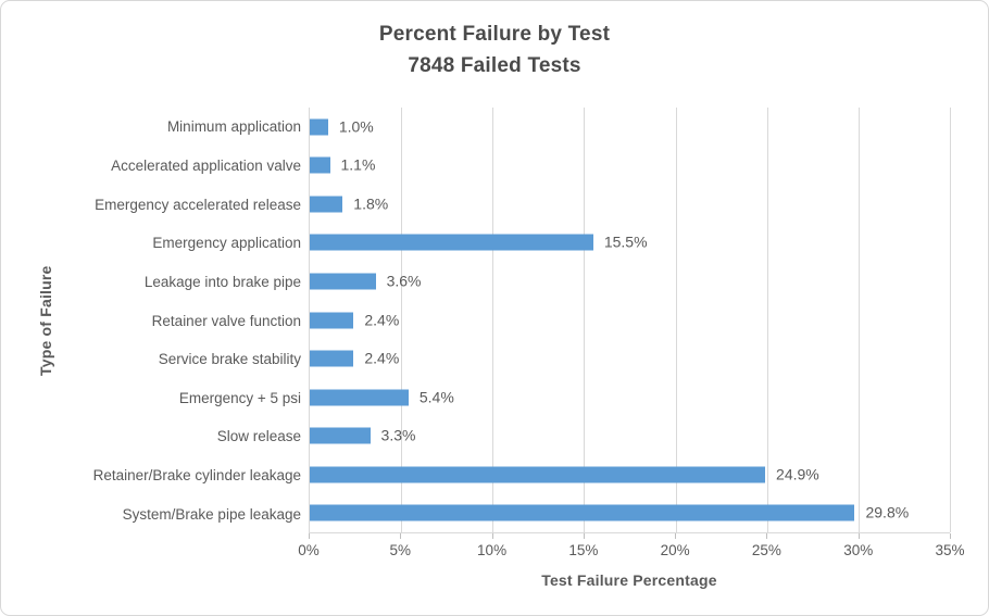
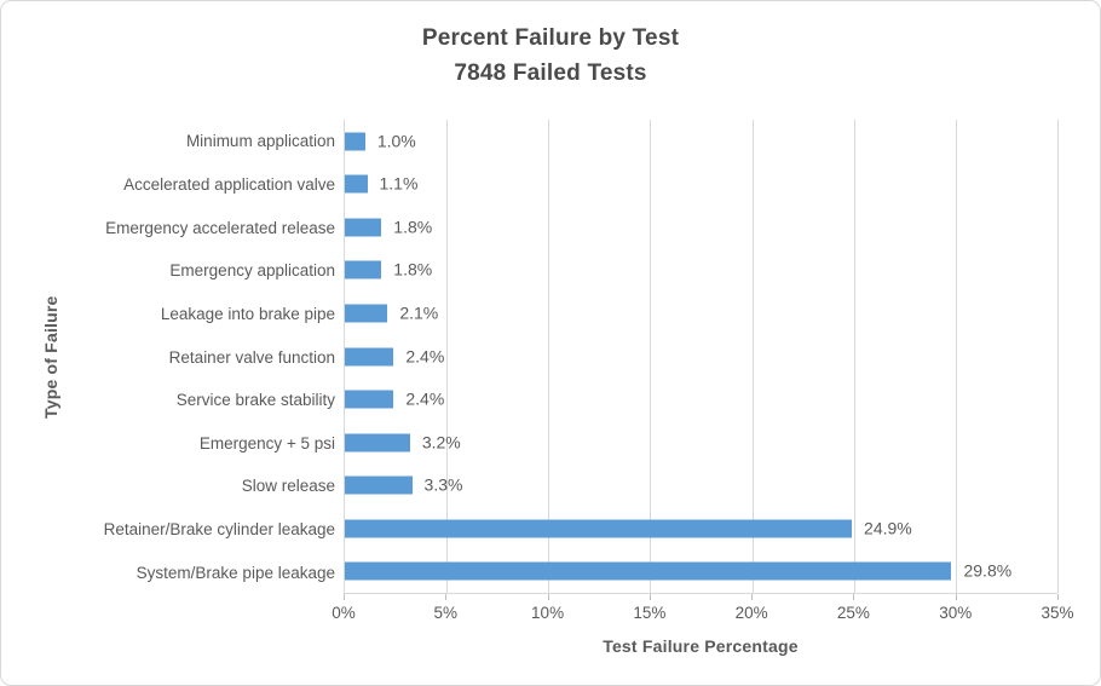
Emergency application: 15.5% -> 1.8%
Leakage into brake pipe: 3.6% -> 2.1%
Emergency + 5 psi: 5.4% -> 3.2%
